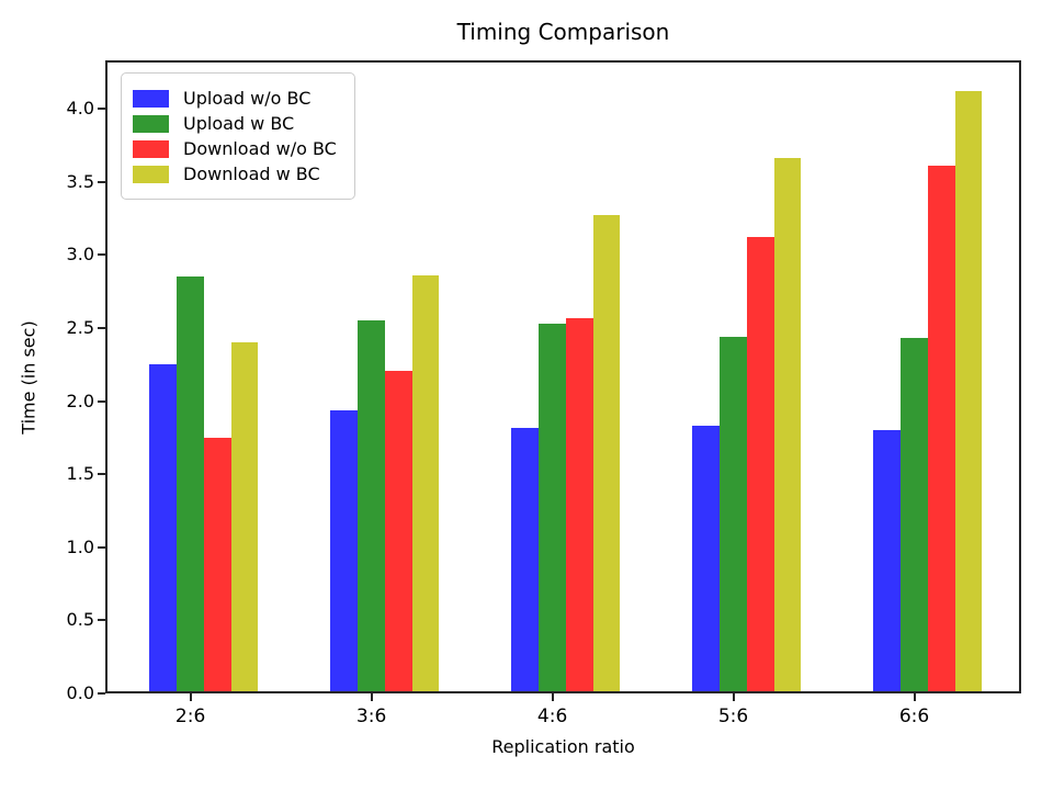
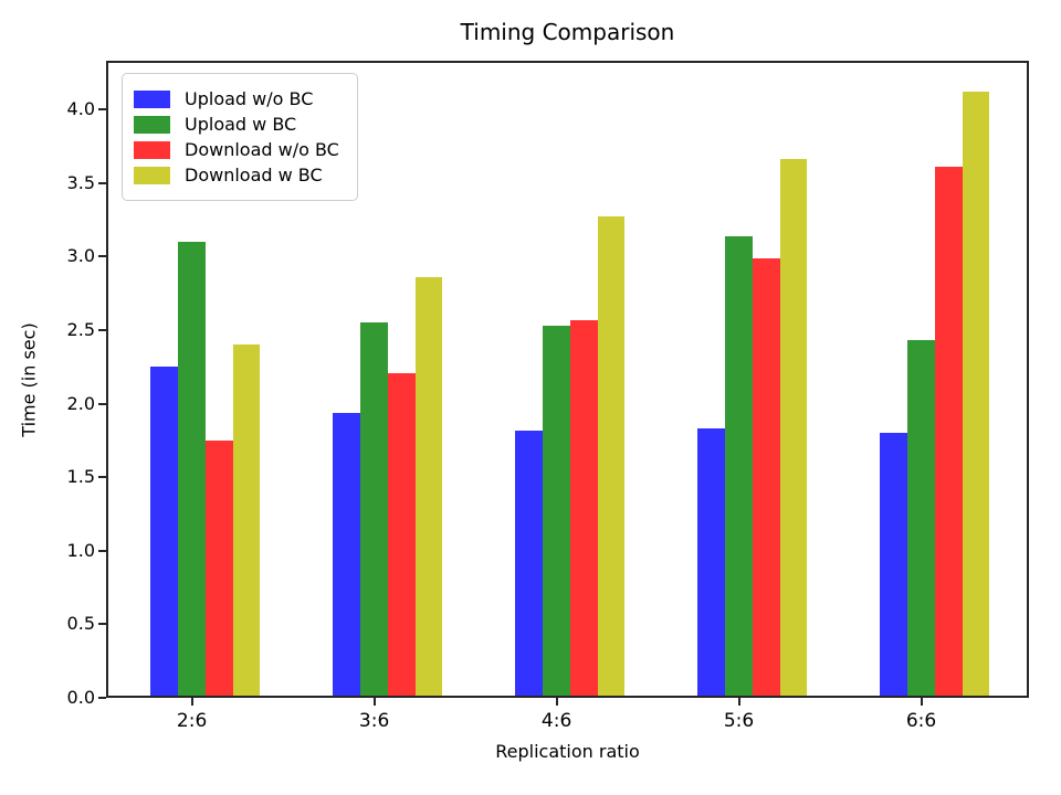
Upload w BC/2:6: 2.85 -> 3.10
Upload w BC/5:6: 2.44 -> 3.14
Download w/o BC/5:6: 3.12 -> 2.99
